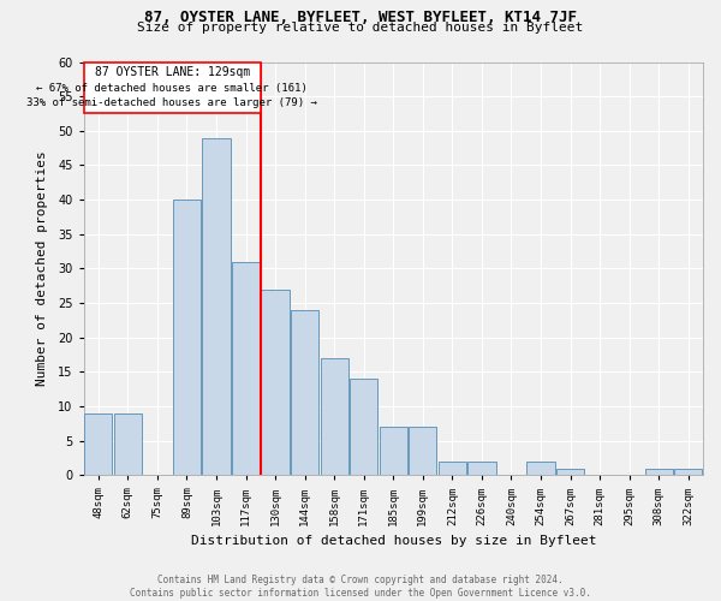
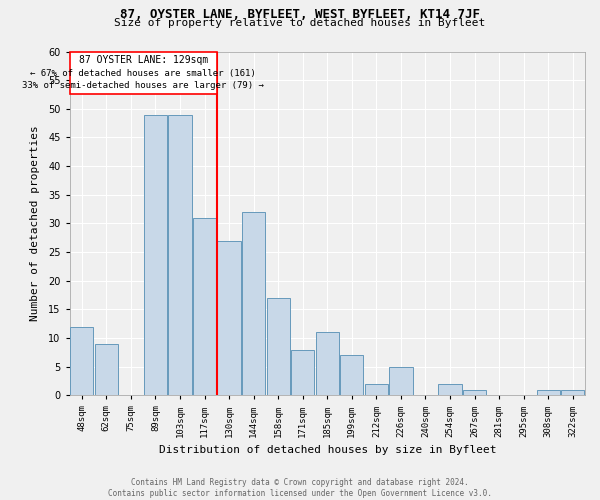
48sqm: 9 -> 12
89sqm: 40 -> 49
144sqm: 24 -> 32
171sqm: 14 -> 8
185sqm: 7 -> 11
226sqm: 2 -> 5
